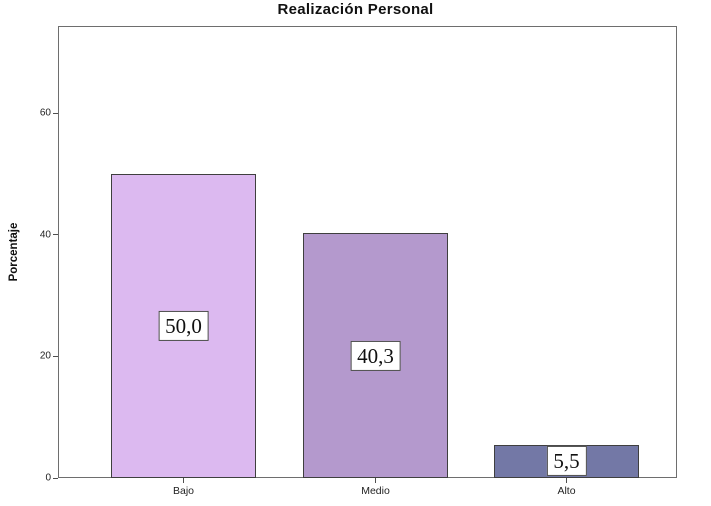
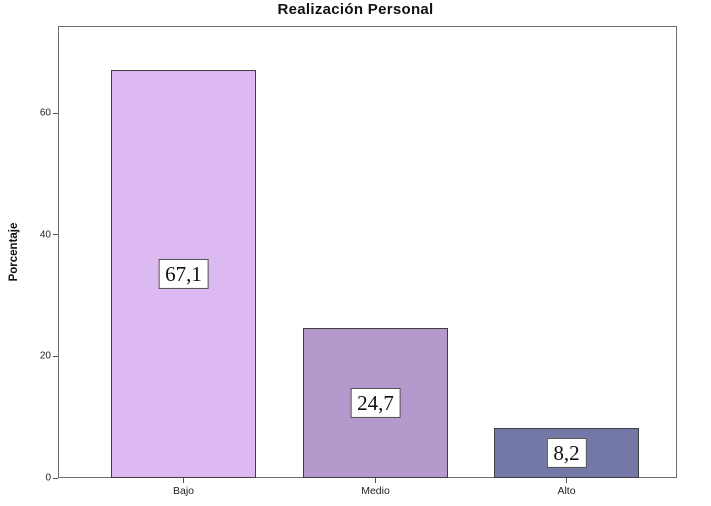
Bajo: 50,0 -> 67,1
Medio: 40,3 -> 24,7
Alto: 5,5 -> 8,2
